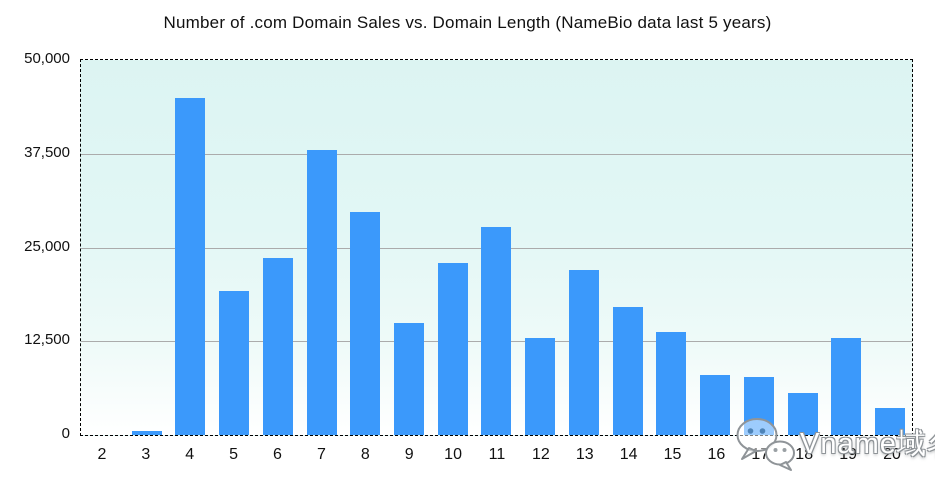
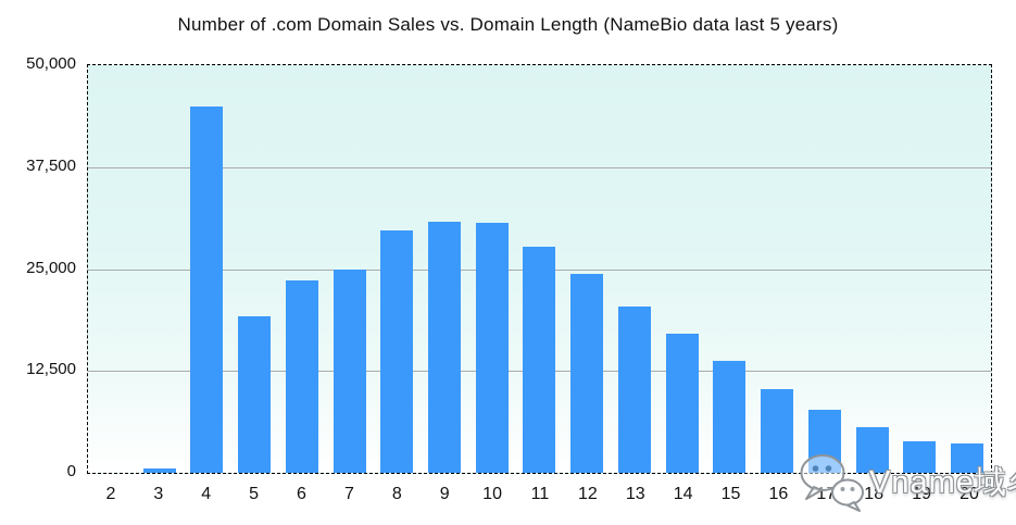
7: 38000 -> 25000
9: 15000 -> 31000
10: 23000 -> 31000
12: 13000 -> 24000
13: 22000 -> 20000
16: 8000 -> 10000
19: 13000 -> 4000
